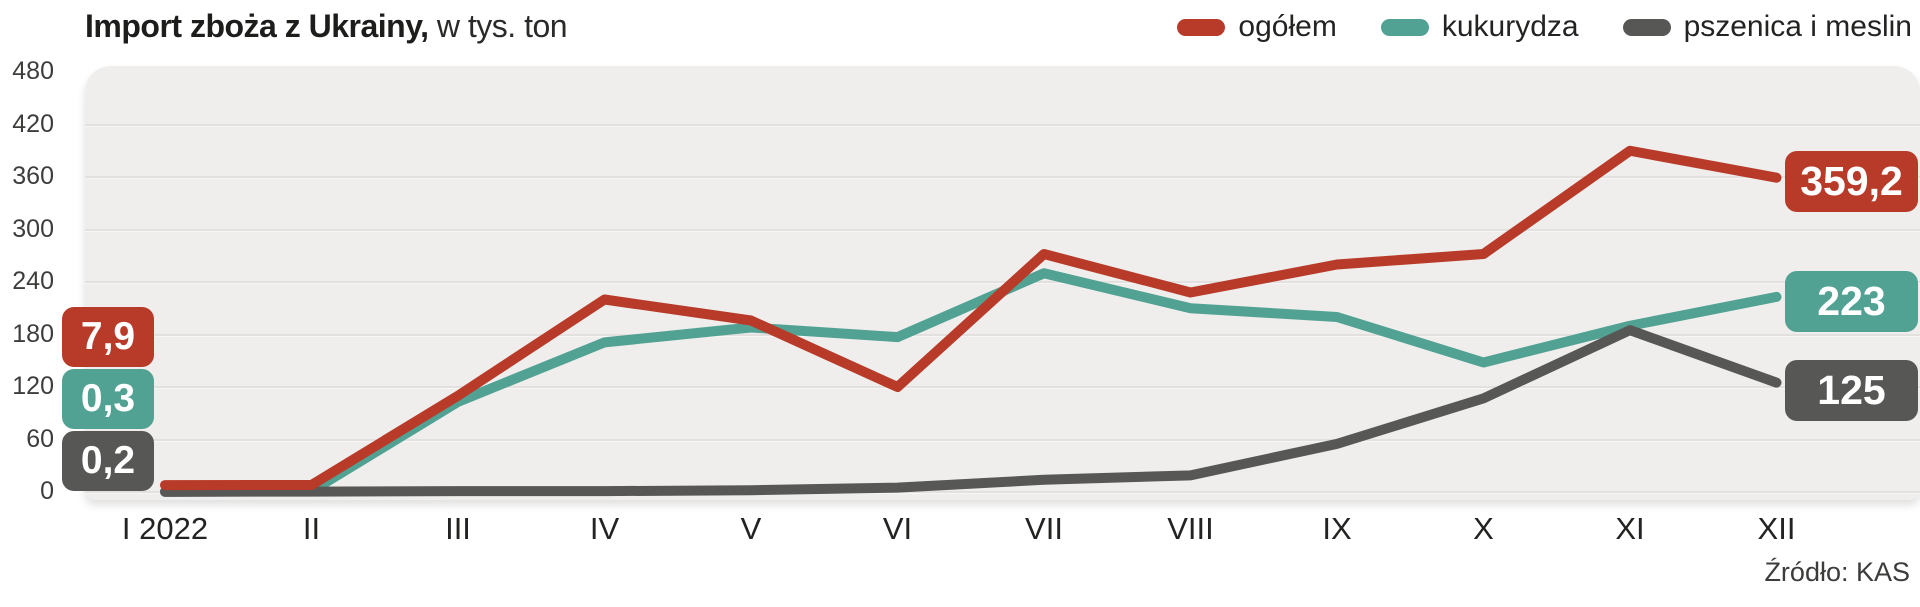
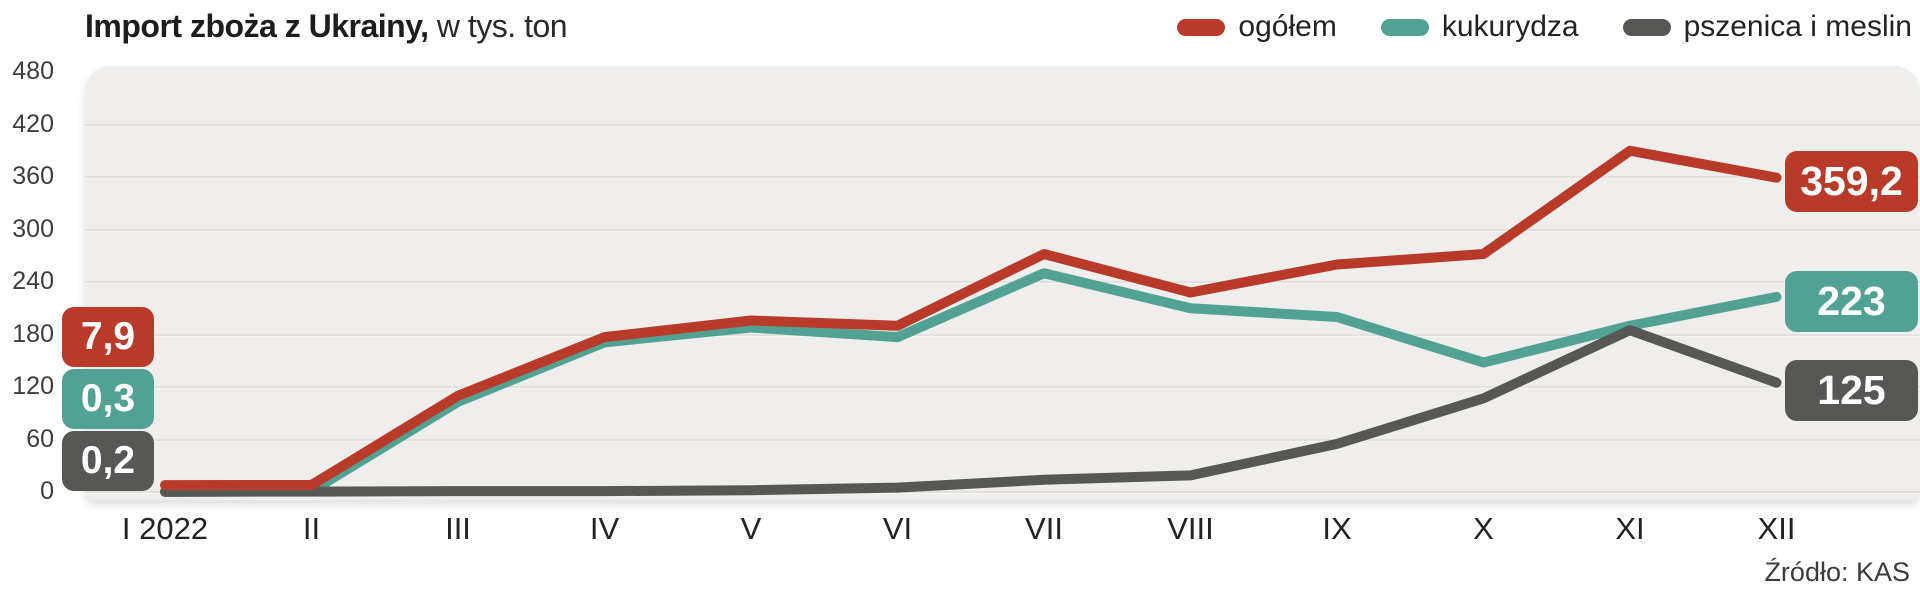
ogółem/IV: 220 -> 180
ogółem/VI: 120 -> 190
